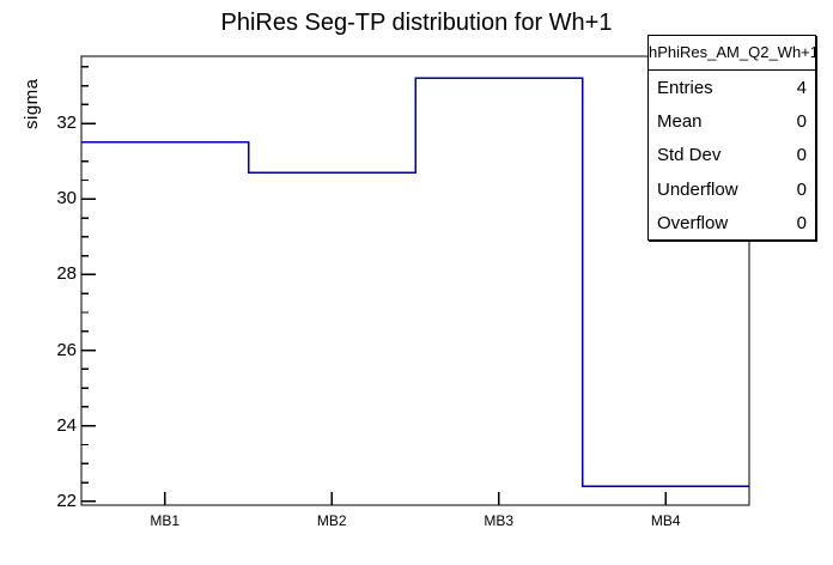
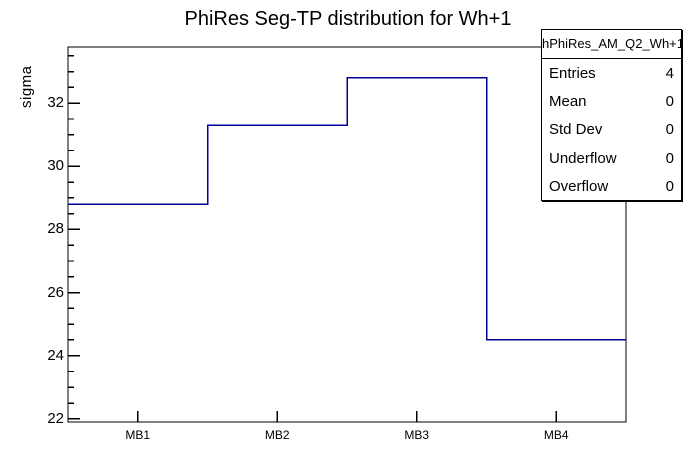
MB1: 31.5 -> 28.8
MB2: 30.7 -> 31.3
MB3: 33.2 -> 32.8
MB4: 22.4 -> 24.5
